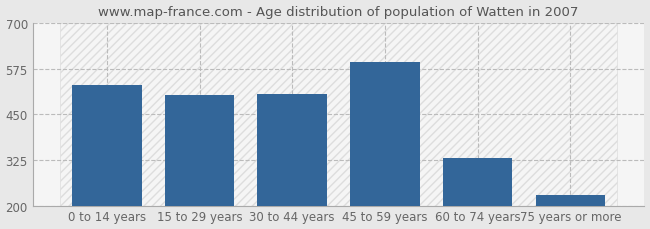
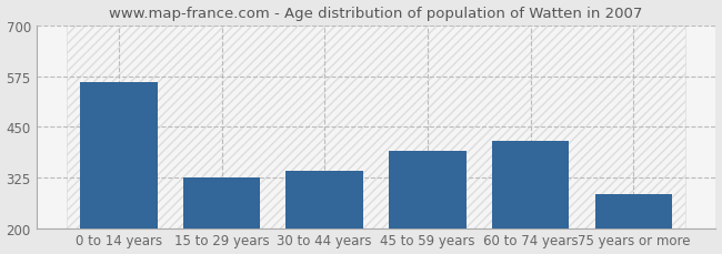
0 to 14 years: 530 -> 560
15 to 29 years: 502 -> 325
30 to 44 years: 505 -> 340
45 to 59 years: 592 -> 390
60 to 74 years: 330 -> 415
75 years or more: 228 -> 285
